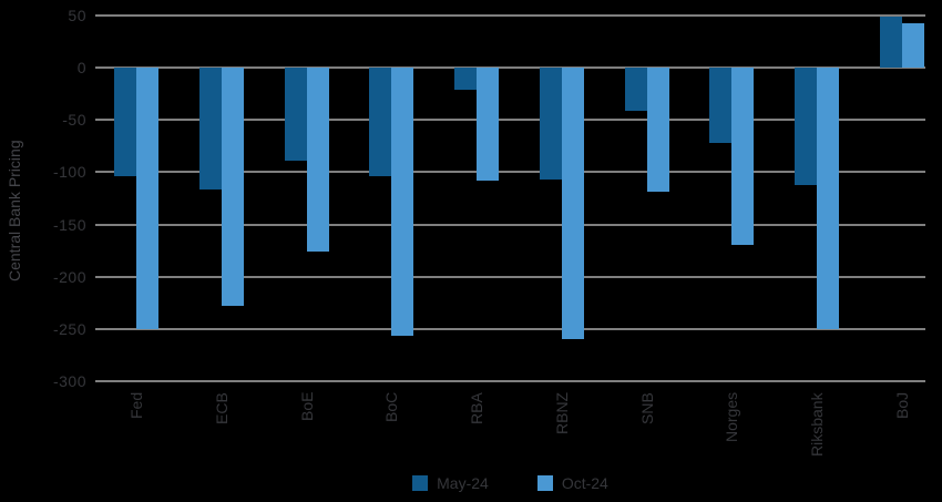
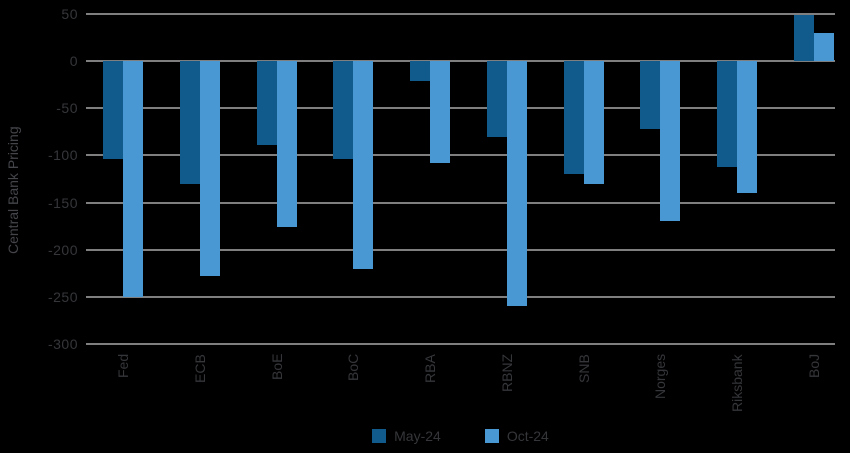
May-24/ECB: -120 -> -130
Oct-24/BoC: -260 -> -220
May-24/RBNZ: -110 -> -80
May-24/SNB: -40 -> -120
Oct-24/SNB: -120 -> -130
Oct-24/Riksbank: -250 -> -140
Oct-24/BoJ: 40 -> 30
